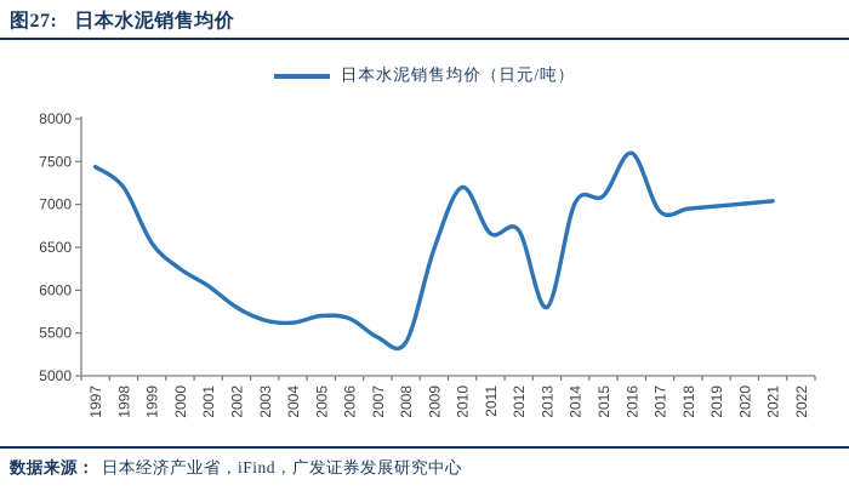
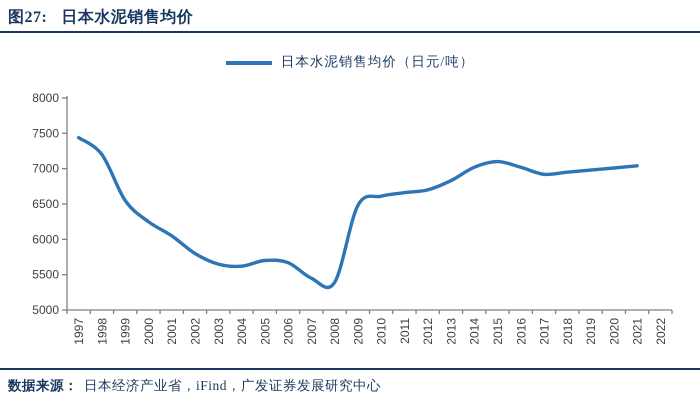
2010: 7200 -> 6600
2013: 5800 -> 6800
2016: 7600 -> 7000
